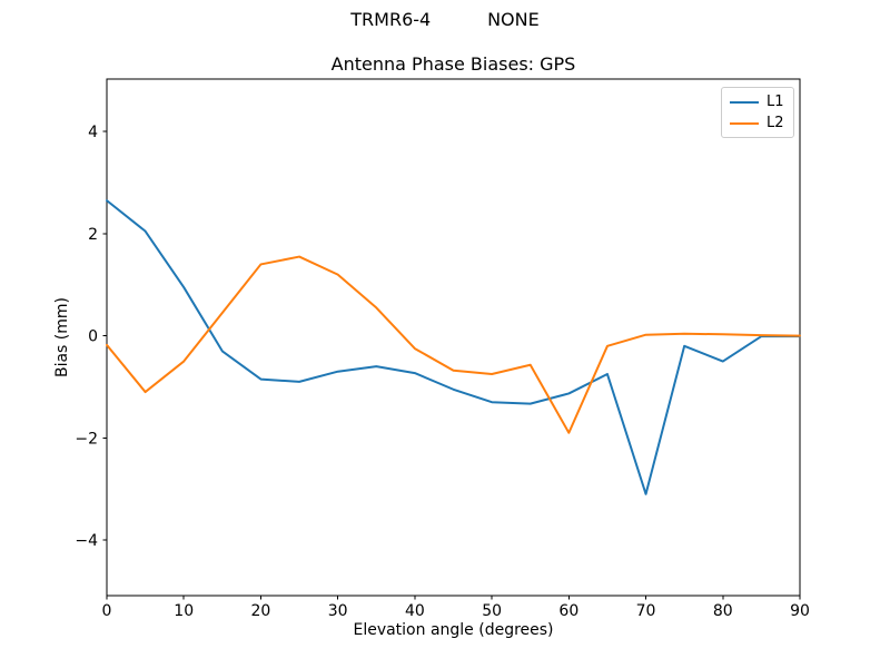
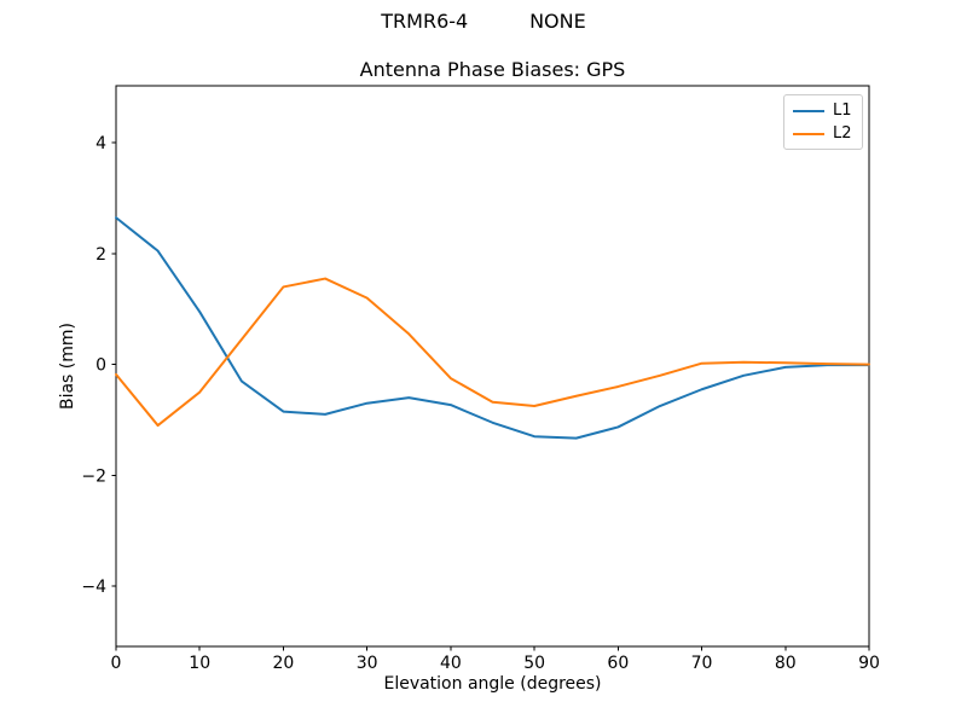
L2/60: -1.9 -> -0.4
L1/70: -3.1 -> -0.5
L1/80: -0.5 -> -0.1
